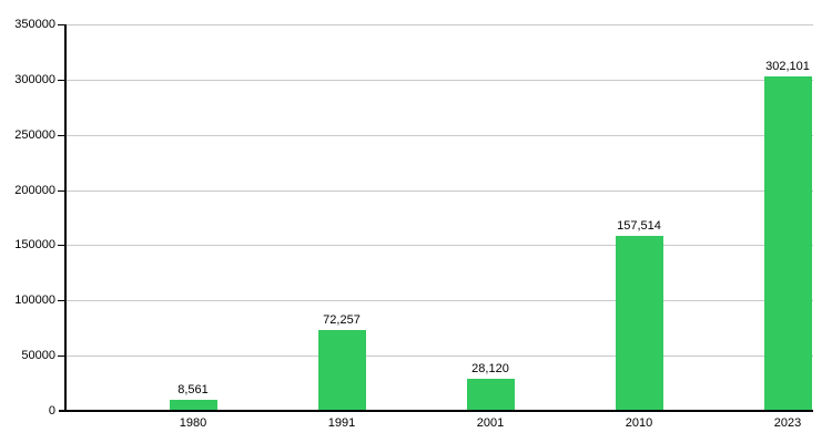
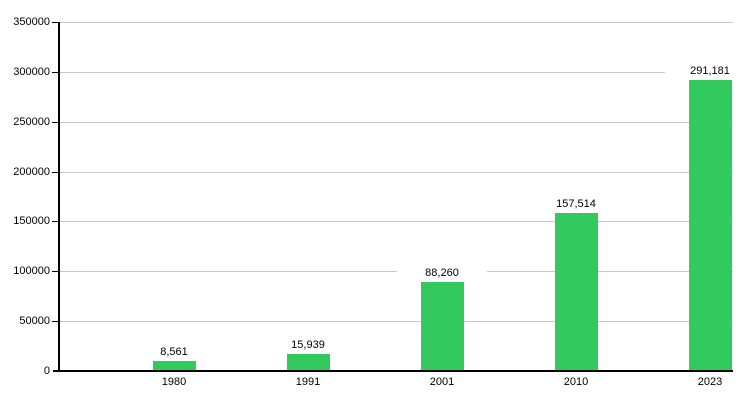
1991: 72,257 -> 15,939
2001: 28,120 -> 88,260
2023: 302,101 -> 291,181
